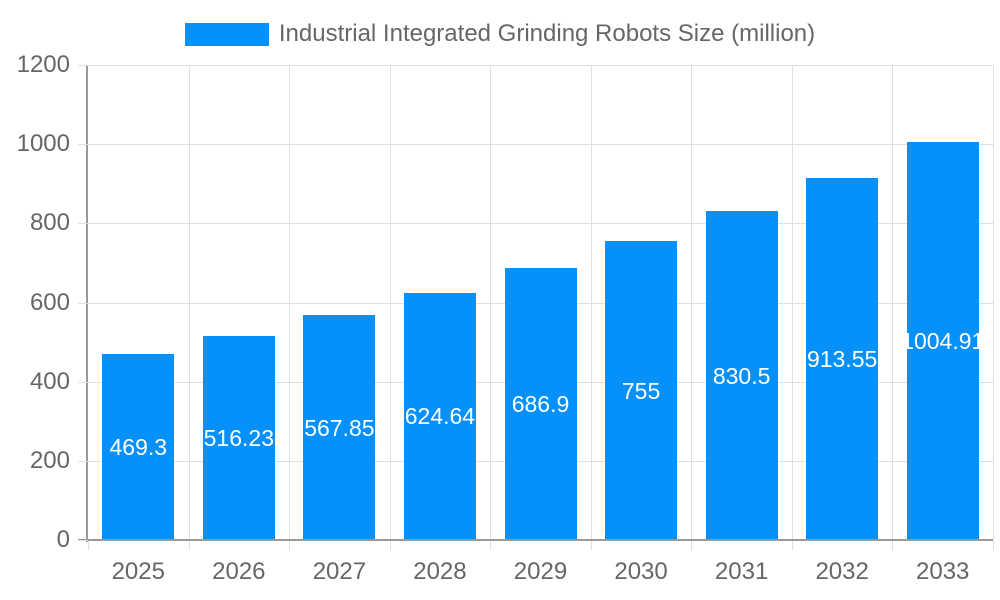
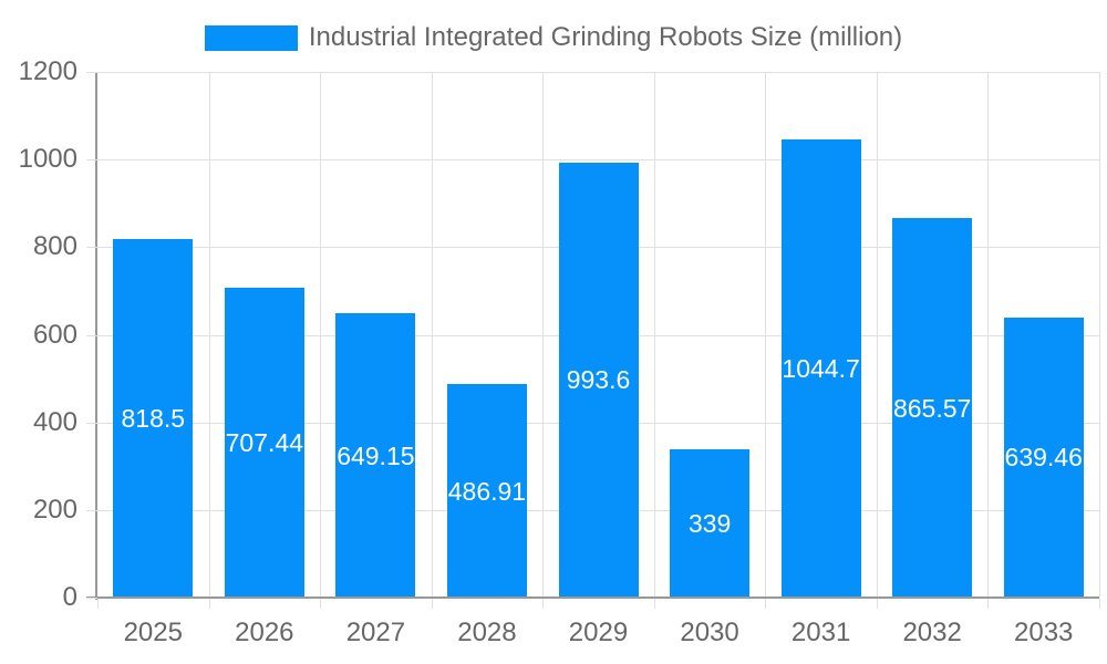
2025: 469.3 -> 818.5
2026: 516.23 -> 707.44
2027: 567.85 -> 649.15
2028: 624.64 -> 486.91
2029: 686.9 -> 993.6
2030: 755 -> 339
2031: 830.5 -> 1044.7
2032: 913.55 -> 865.57
2033: 1004.91 -> 639.46
